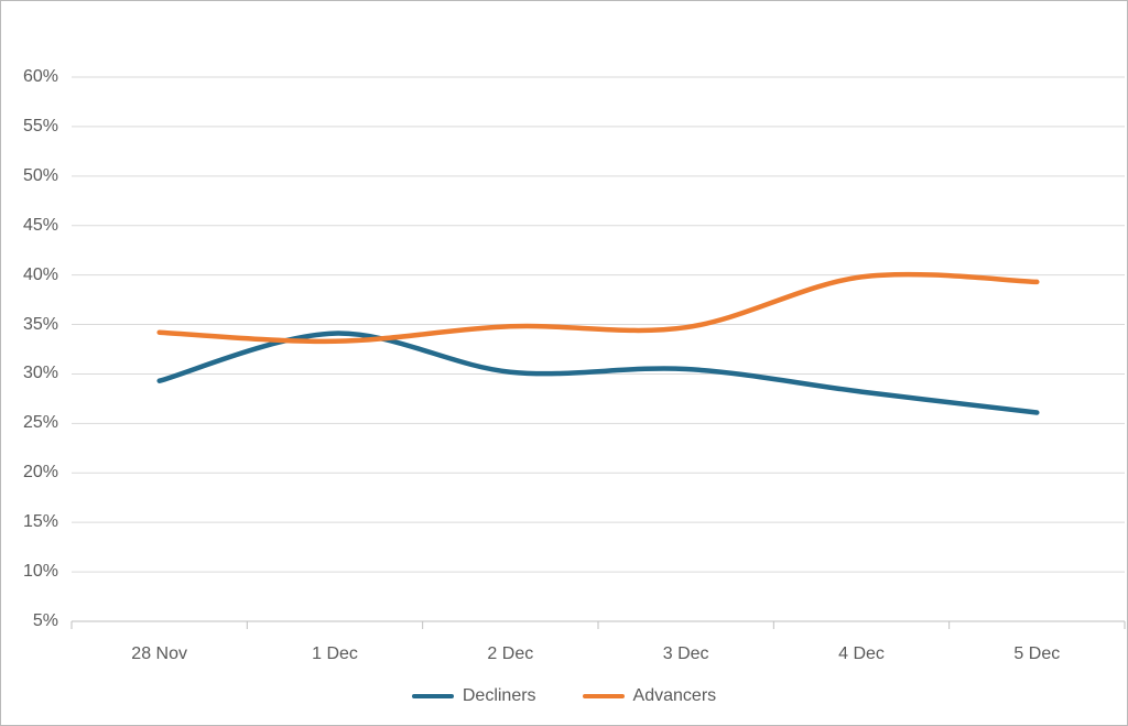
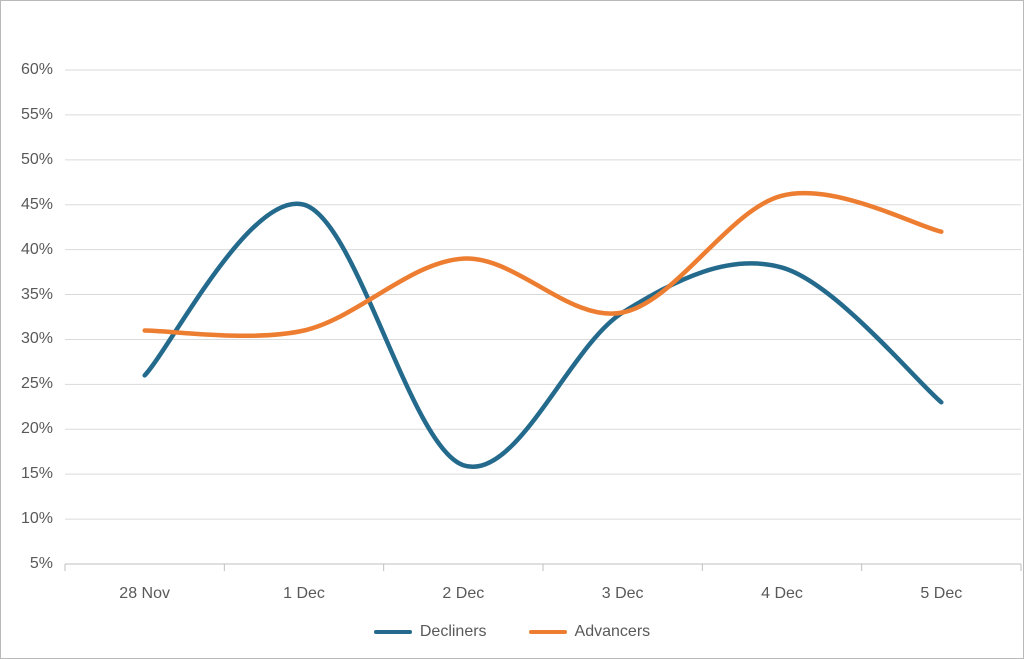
Decliners/28 Nov: 29% -> 26%
Advancers/28 Nov: 34% -> 31%
Decliners/1 Dec: 34% -> 45%
Advancers/1 Dec: 33% -> 31%
Decliners/2 Dec: 30% -> 16%
Advancers/2 Dec: 35% -> 39%
Decliners/3 Dec: 30% -> 33%
Advancers/3 Dec: 35% -> 33%
Decliners/4 Dec: 28% -> 38%
Advancers/4 Dec: 40% -> 46%
Decliners/5 Dec: 26% -> 23%
Advancers/5 Dec: 39% -> 42%
